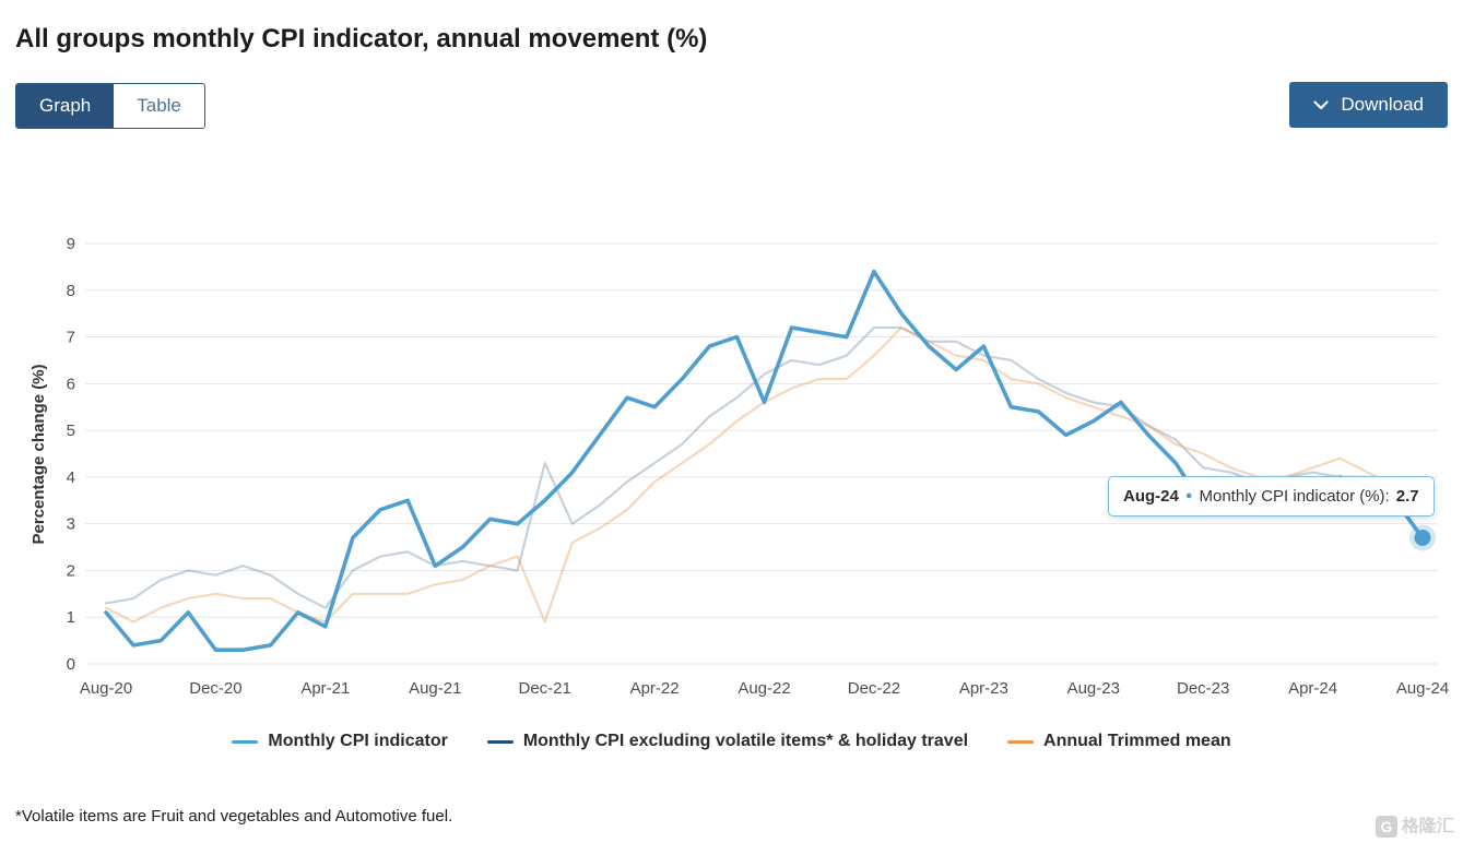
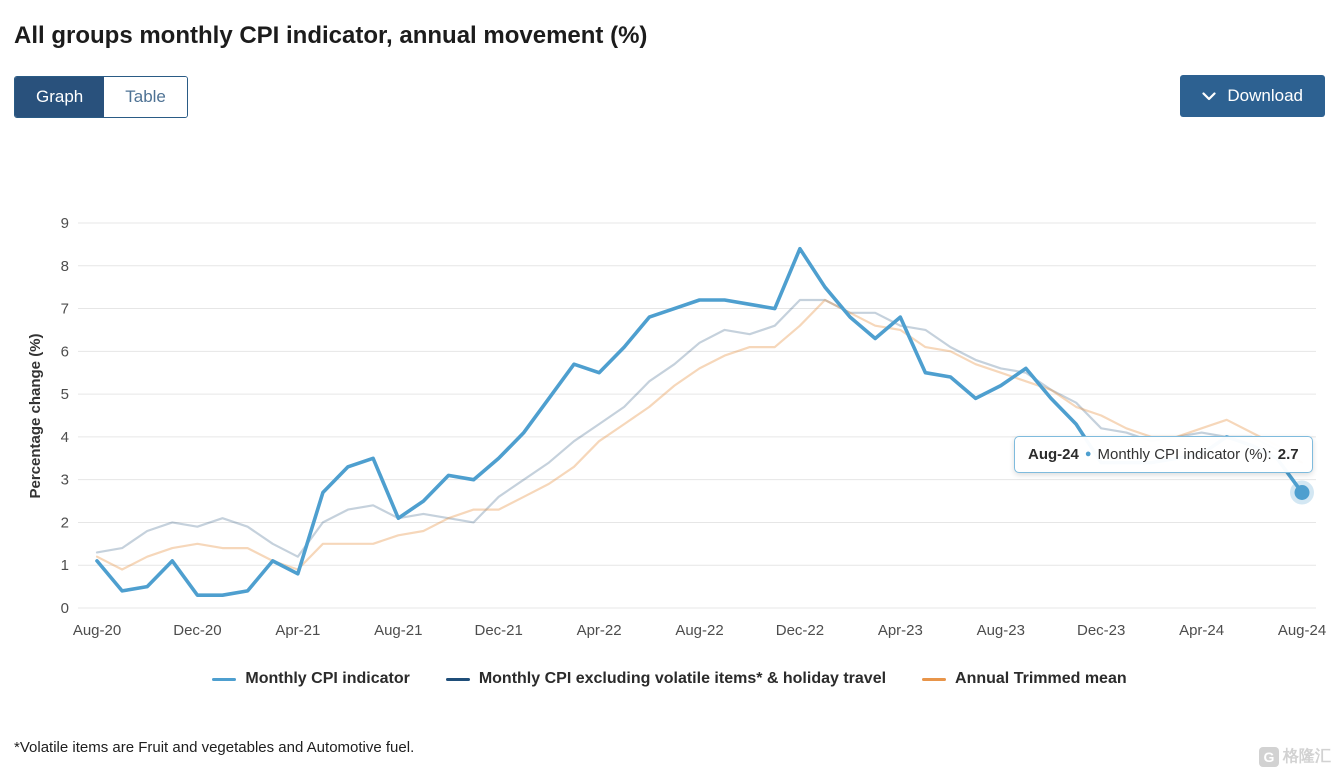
Monthly CPI excluding volatile items* & holiday travel/Dec-21: 4.3 -> 2.6
Annual Trimmed mean/Dec-21: 0.9 -> 2.3
Monthly CPI indicator/Aug-22: 5.6 -> 7.2
